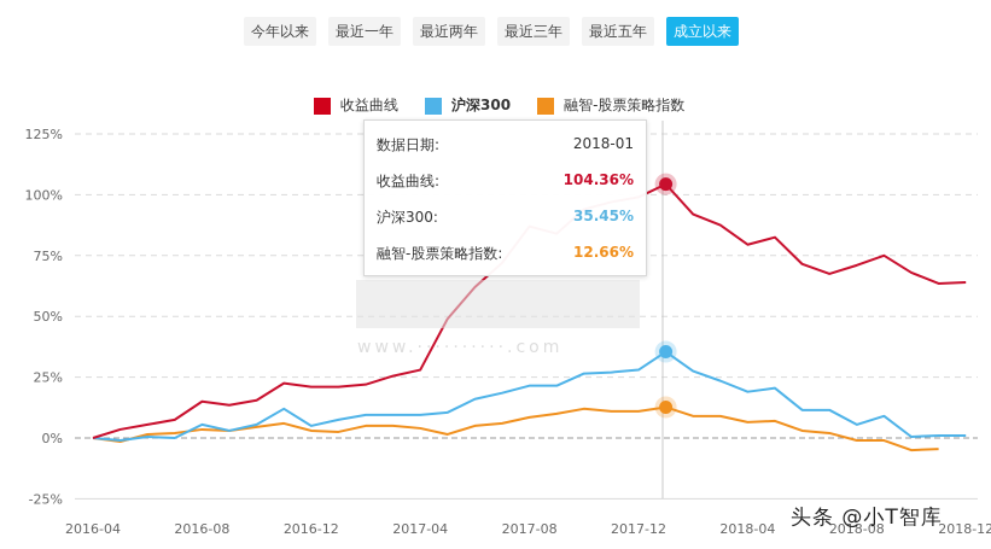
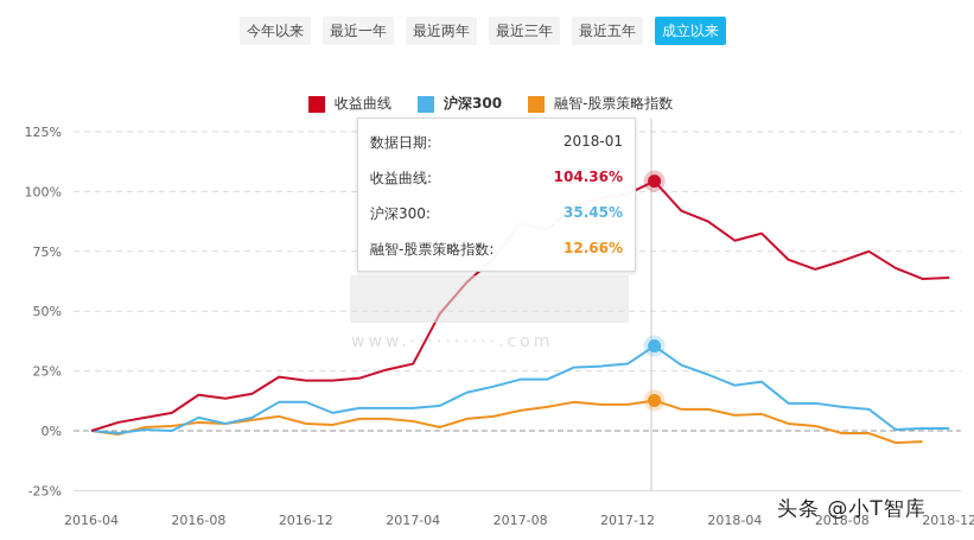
沪深300/2016-12: 5% -> 12%
沪深300/2018-08: 6% -> 10%
